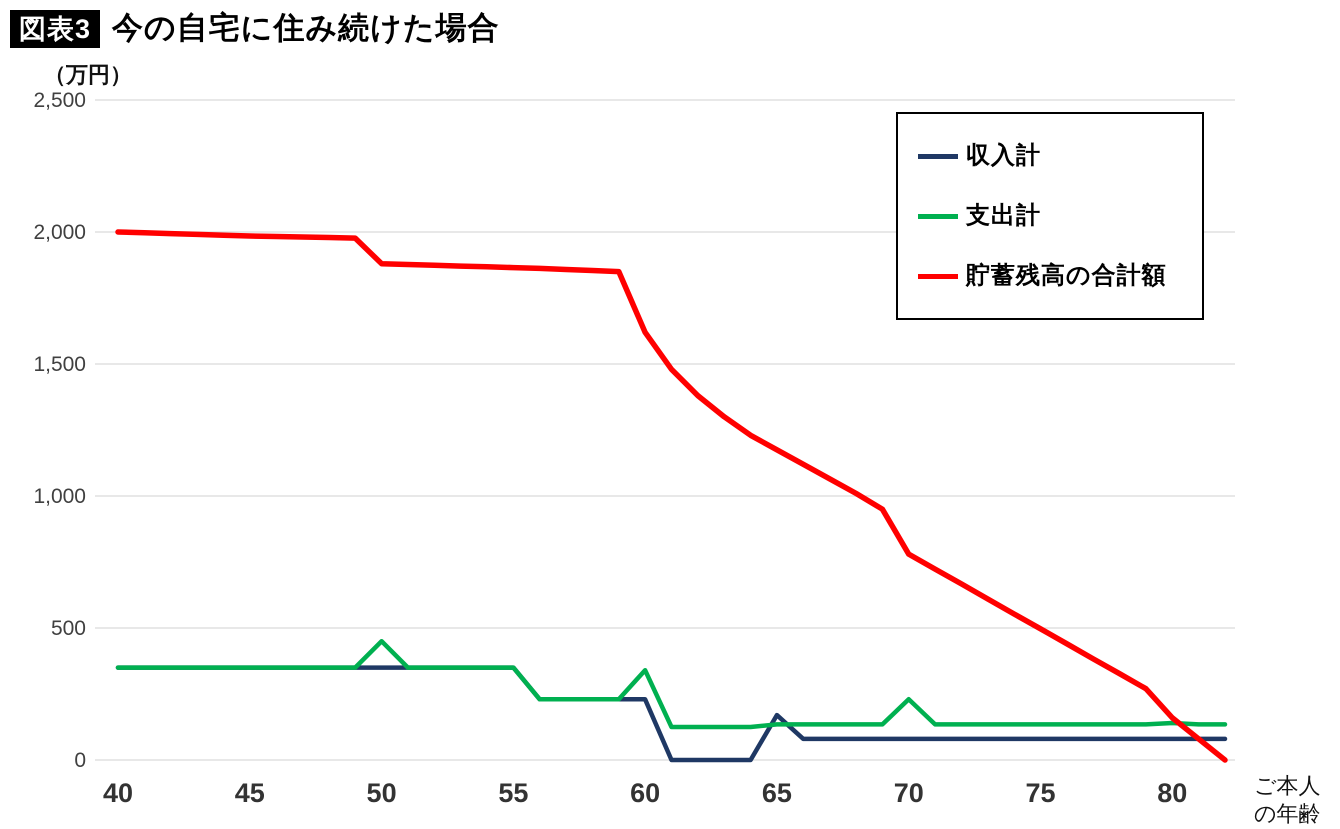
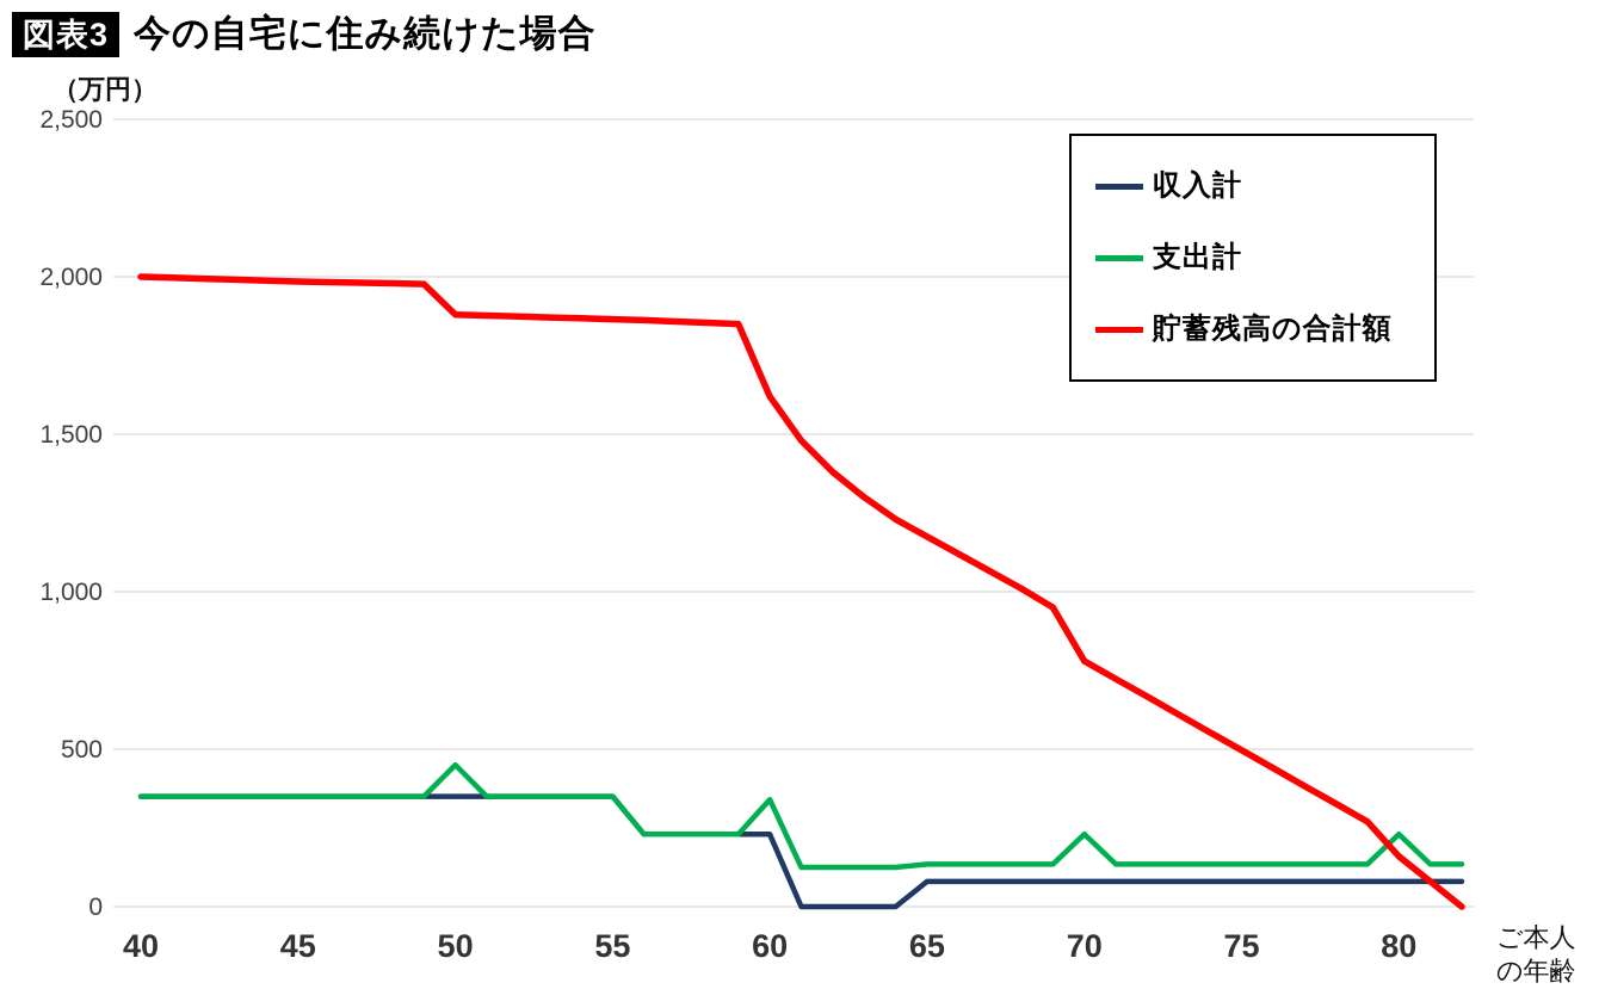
収入計/65: 170 -> 80
支出計/80: 140 -> 230
